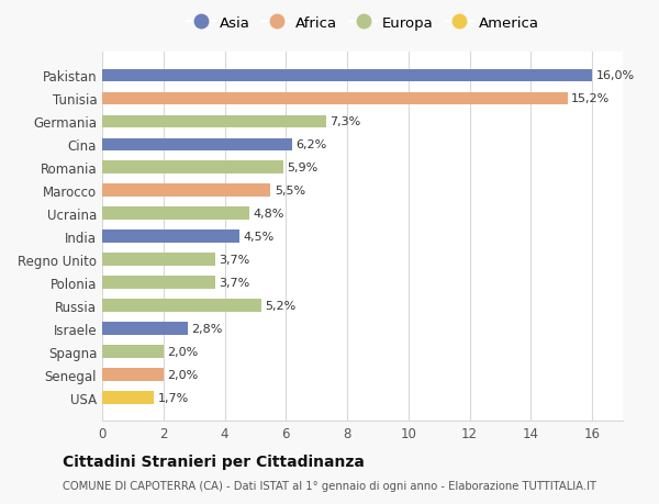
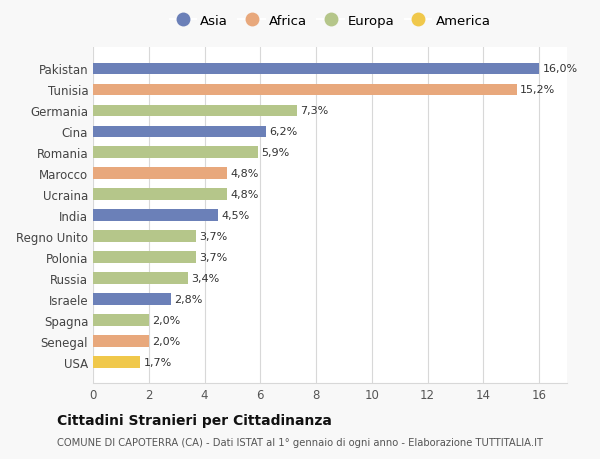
Marocco: 5,5% -> 4,8%
Russia: 5,2% -> 3,4%
